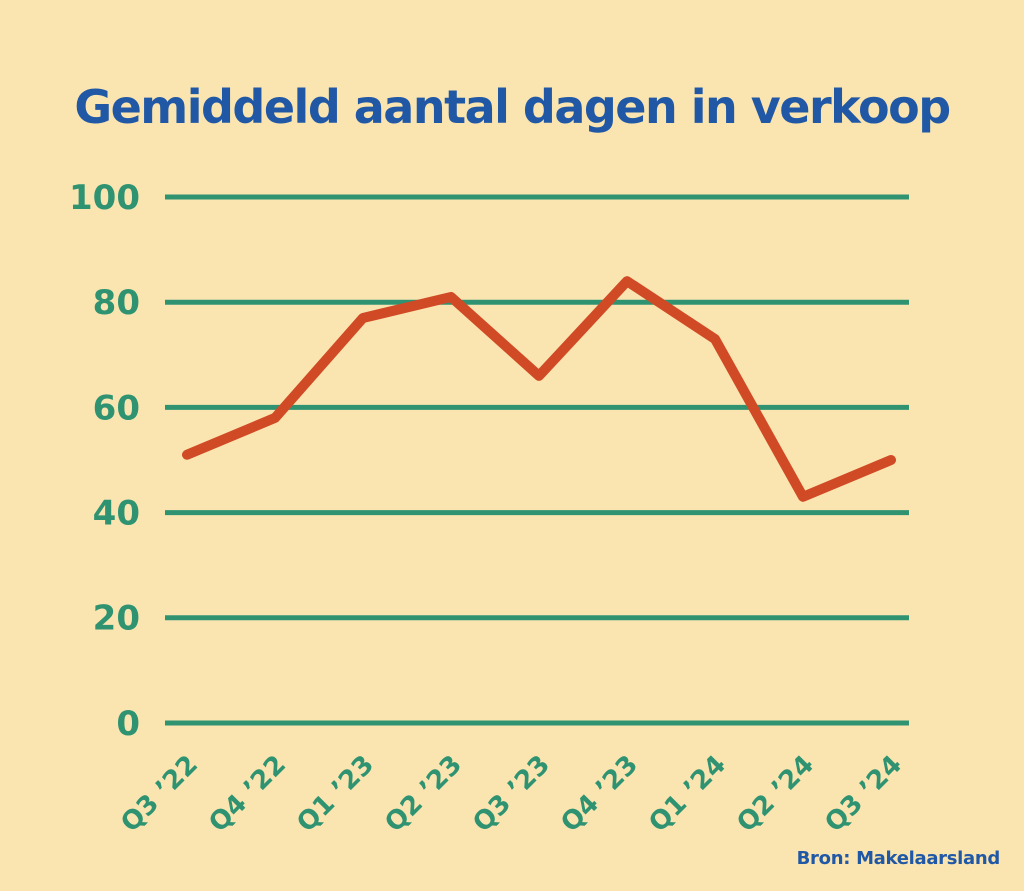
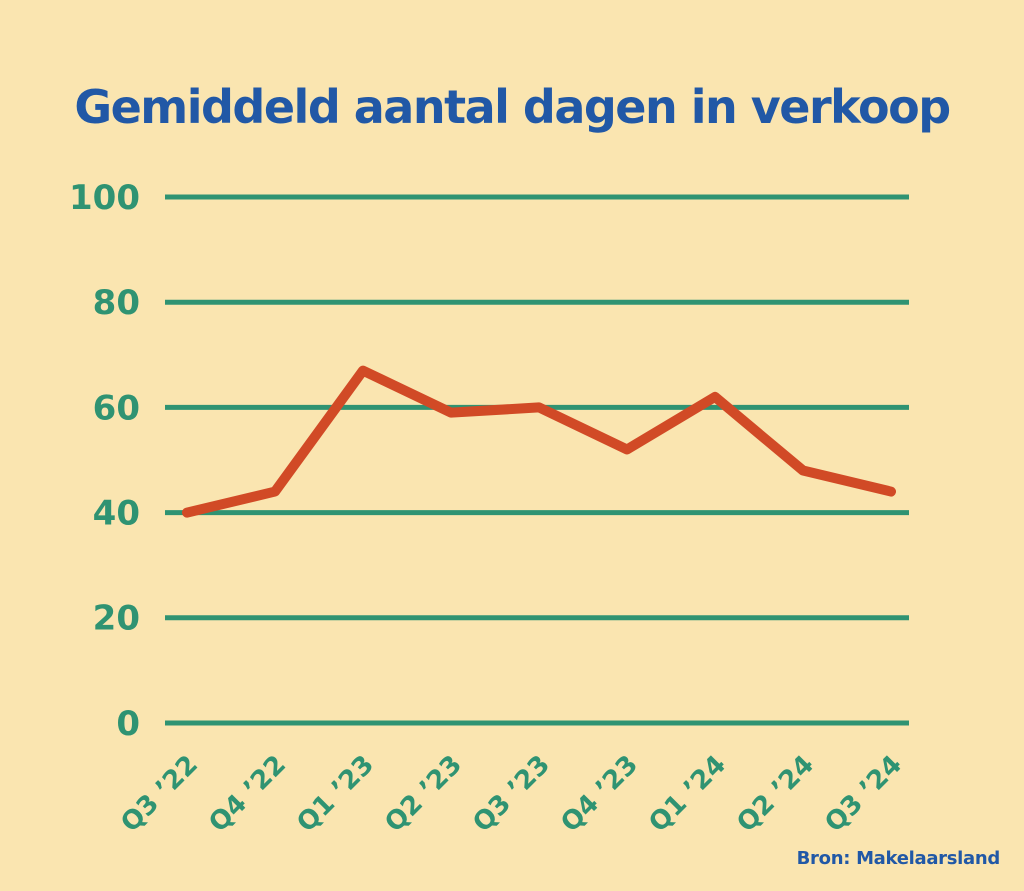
Q3 ’22: 51 -> 40
Q4 ’22: 58 -> 44
Q1 ’23: 77 -> 67
Q2 ’23: 81 -> 59
Q3 ’23: 66 -> 60
Q4 ’23: 84 -> 52
Q1 ’24: 73 -> 62
Q2 ’24: 43 -> 48
Q3 ’24: 50 -> 44
